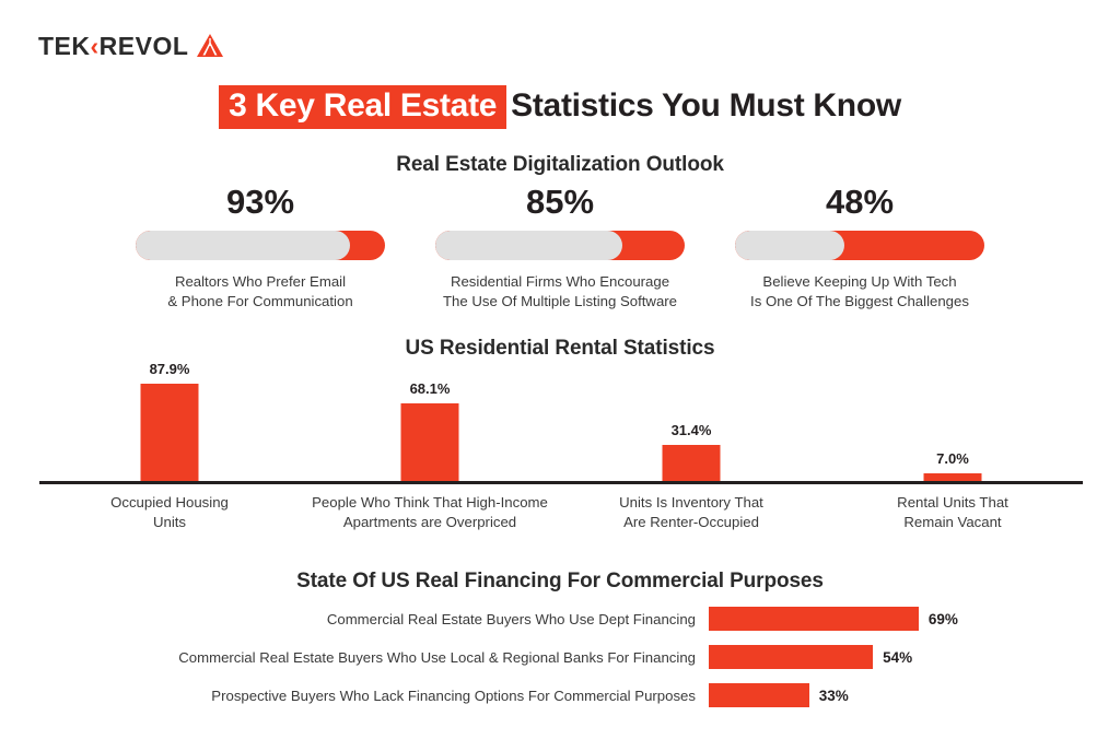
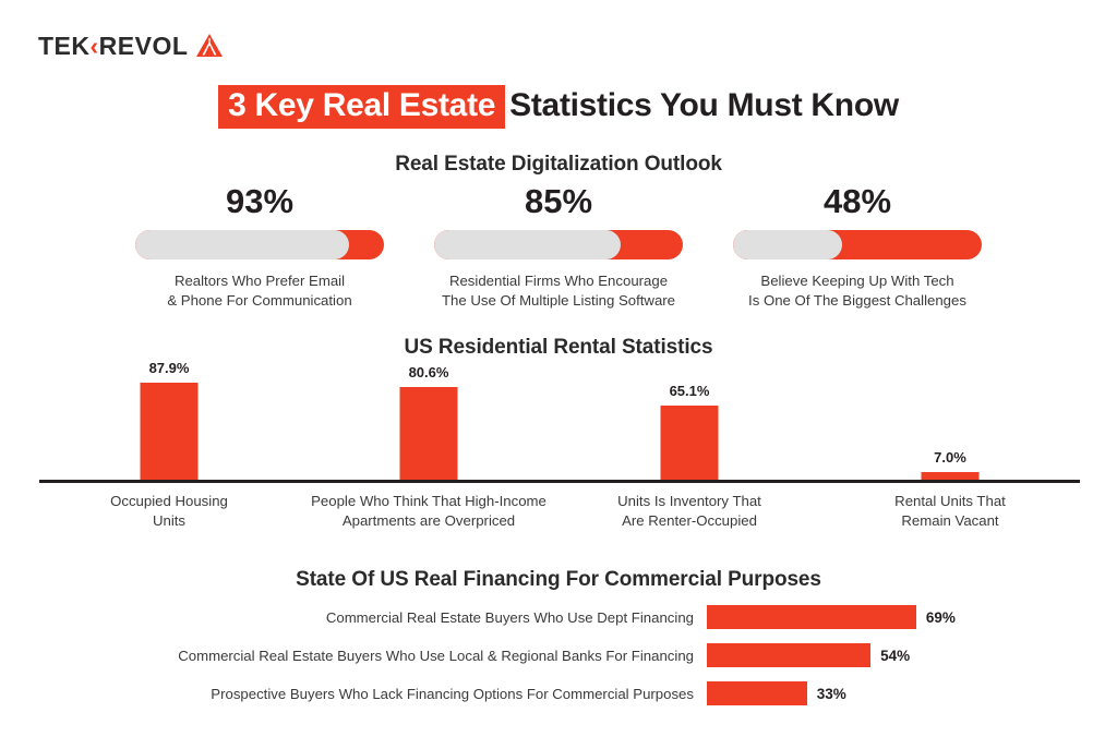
US Residential Rental Statistics/People Who Think That High-Income Apartments are Overpriced: 68.1% -> 80.6%
US Residential Rental Statistics/Units Is Inventory That Are Renter-Occupied: 31.4% -> 65.1%
